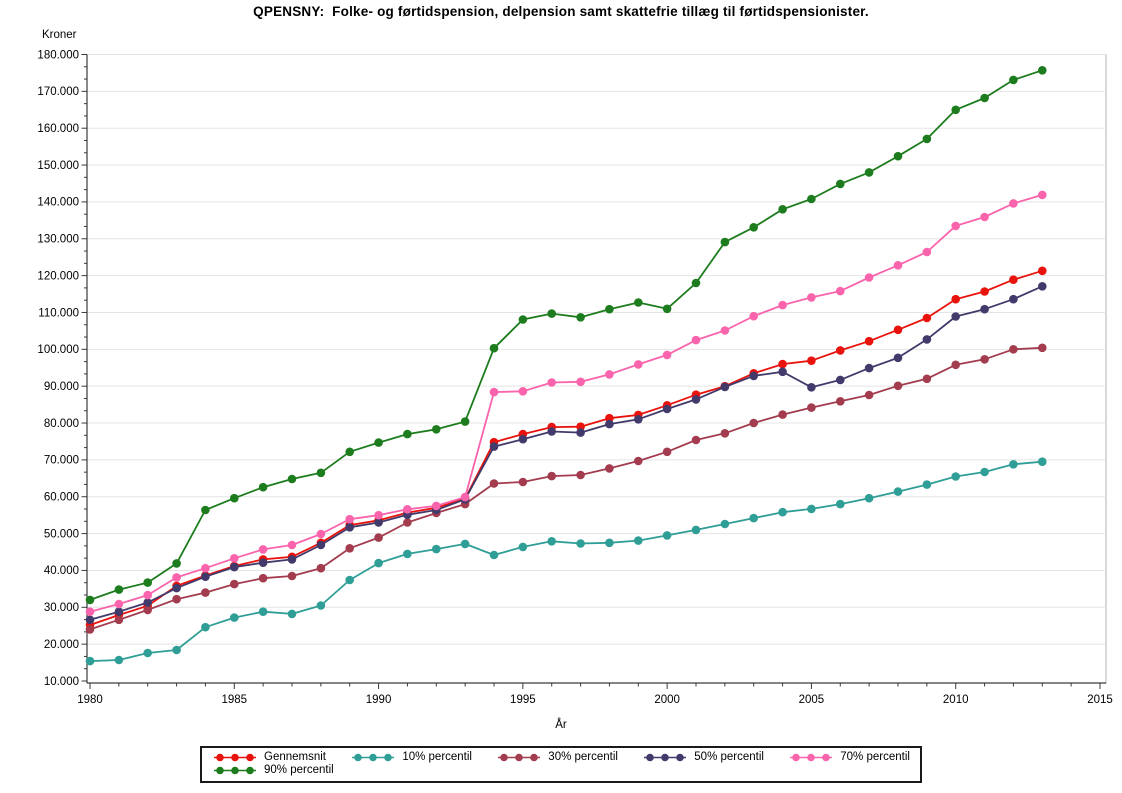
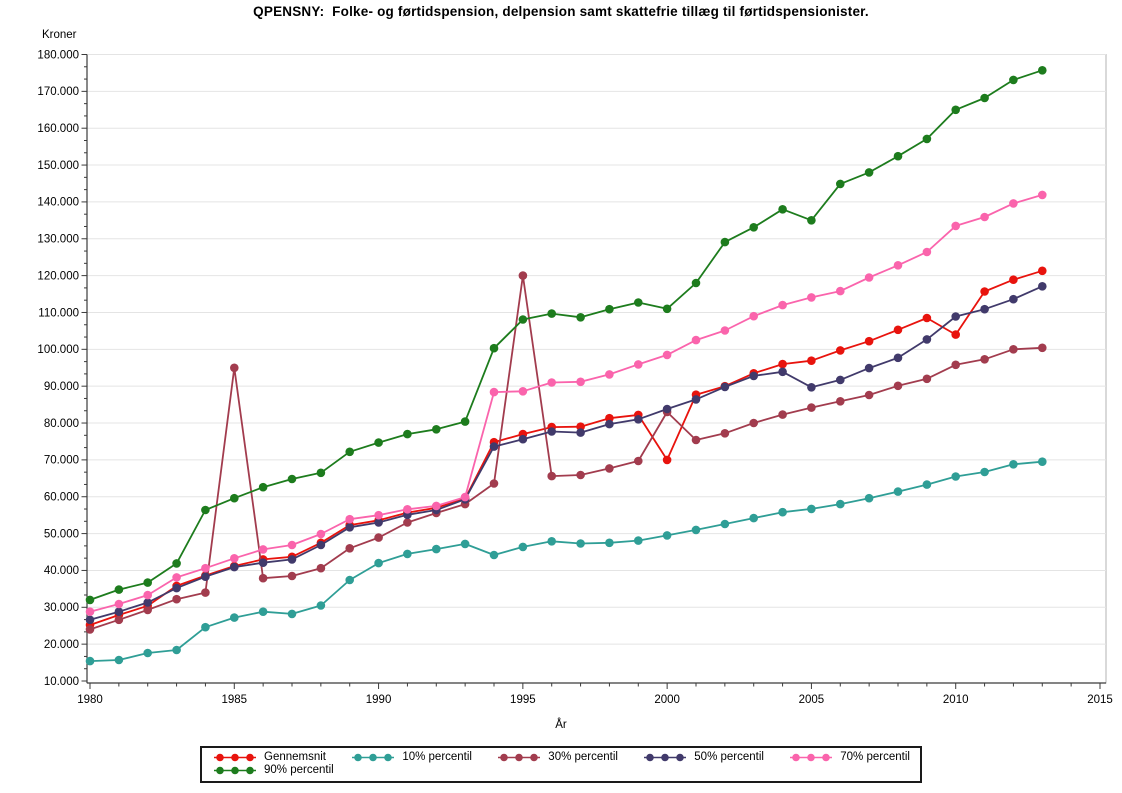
30% percentil/1985: 36000 -> 95000
30% percentil/1995: 64000 -> 120000
Gennemsnit/2000: 85000 -> 70000
30% percentil/2000: 72000 -> 83000
90% percentil/2005: 141000 -> 135000
Gennemsnit/2010: 114000 -> 104000
